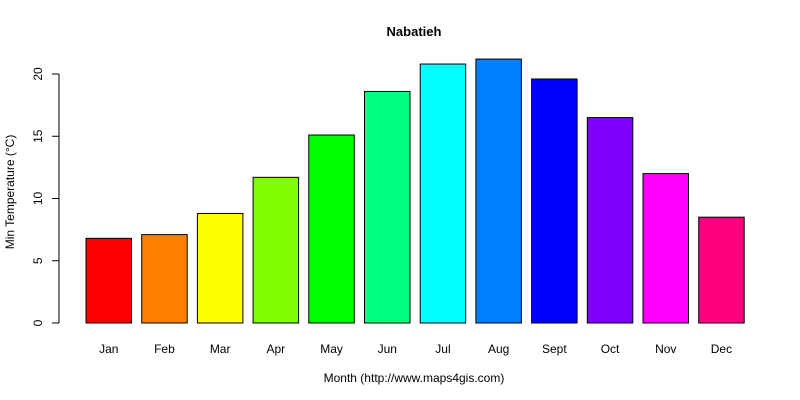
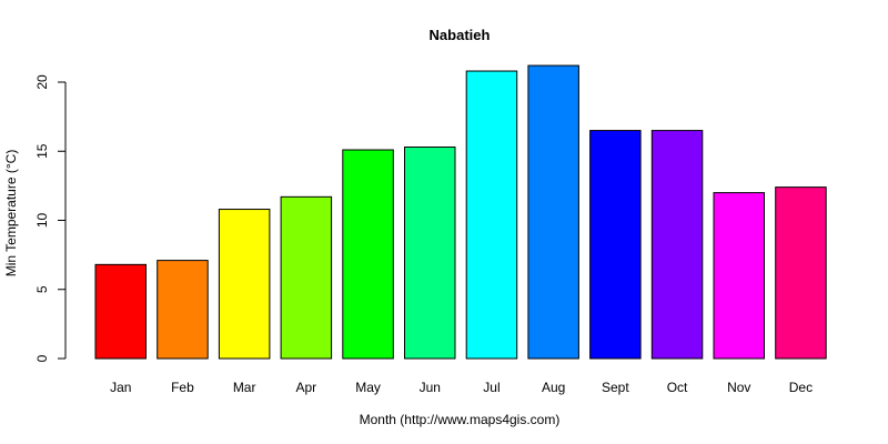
Mar: 8.8 -> 10.8
Jun: 18.6 -> 15.3
Sept: 19.6 -> 16.5
Dec: 8.5 -> 12.4
